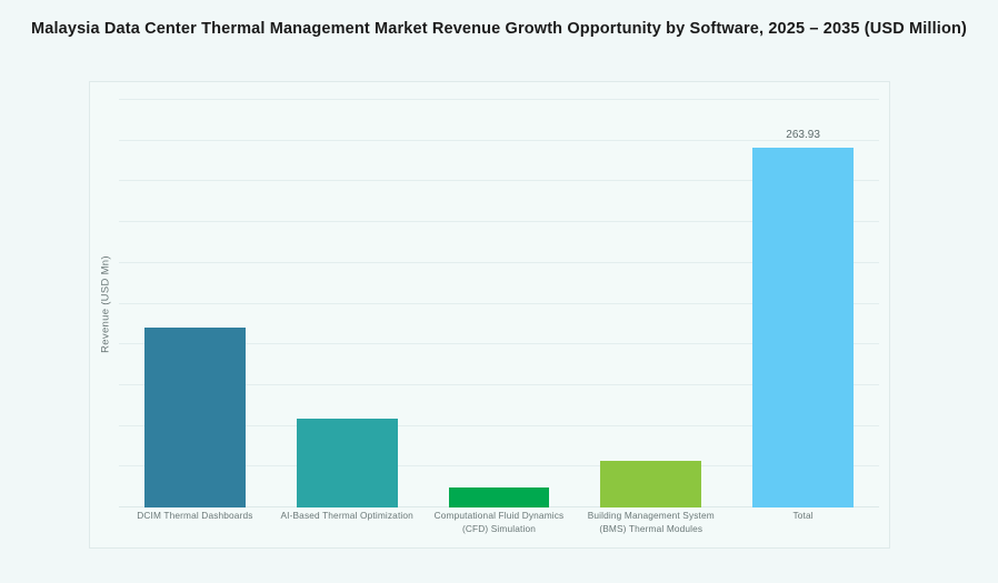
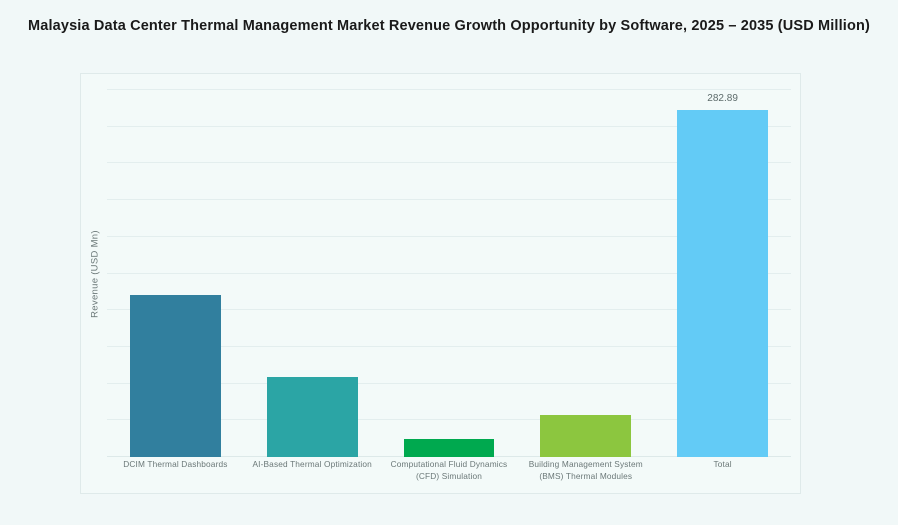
Total: 263.93 -> 282.89
